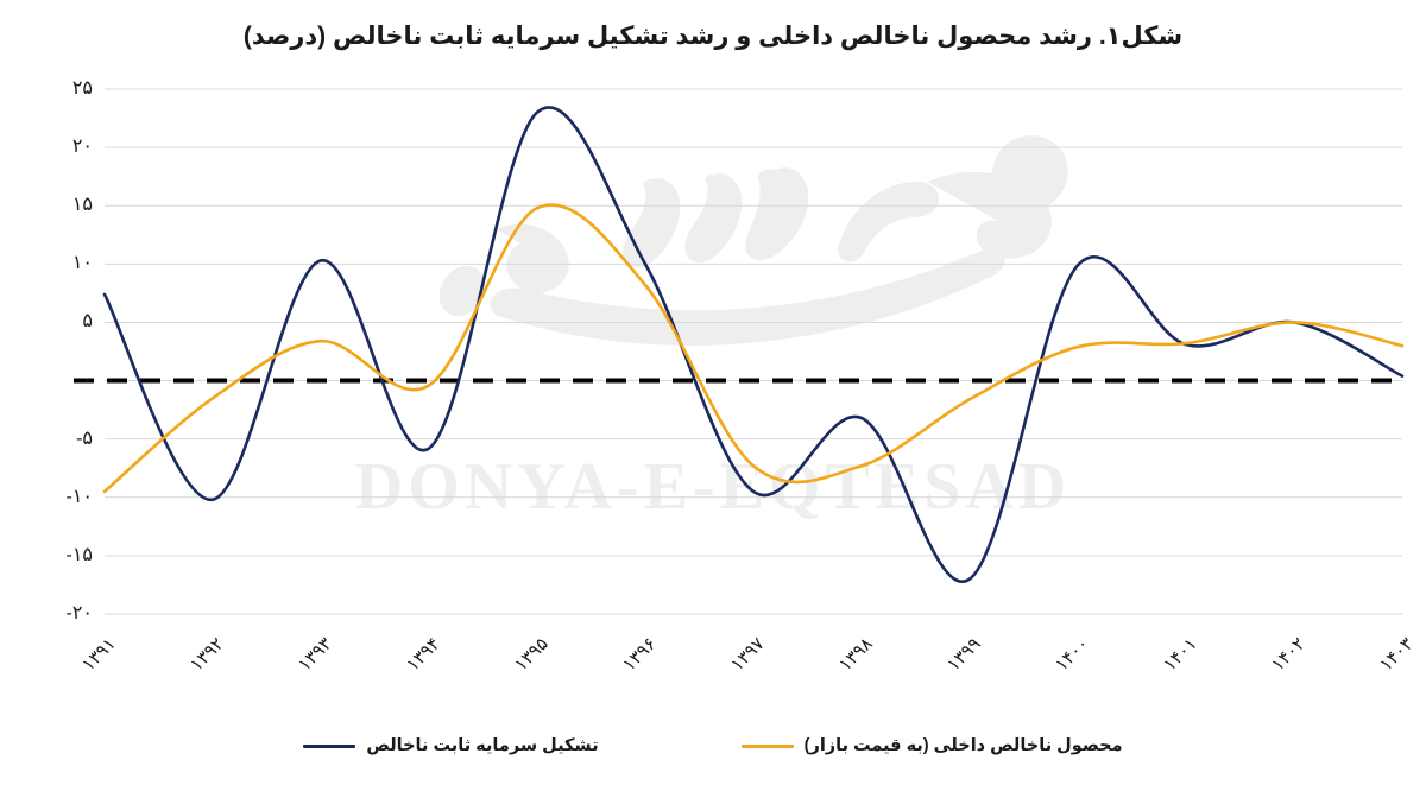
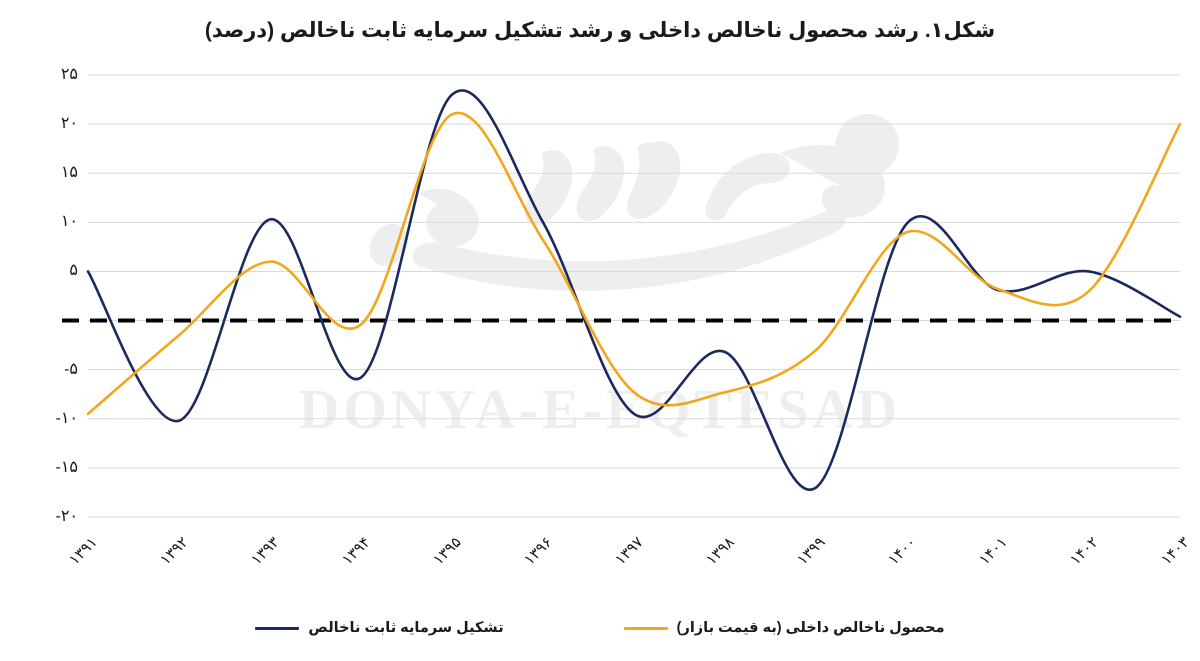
تشکیل سرمایه ثابت ناخالص/۱۳۹۱: 7 -> 5
محصول ناخالص داخلی (به قیمت بازار)/۱۳۹۳: 3 -> 6
محصول ناخالص داخلی (به قیمت بازار)/۱۳۹۵: 15 -> 21
محصول ناخالص داخلی (به قیمت بازار)/۱۳۹۹: -2 -> -3
محصول ناخالص داخلی (به قیمت بازار)/۱۴۰۰: 3 -> 9
محصول ناخالص داخلی (به قیمت بازار)/۱۴۰۲: 5 -> 3
محصول ناخالص داخلی (به قیمت بازار)/۱۴۰۳: 3 -> 20
